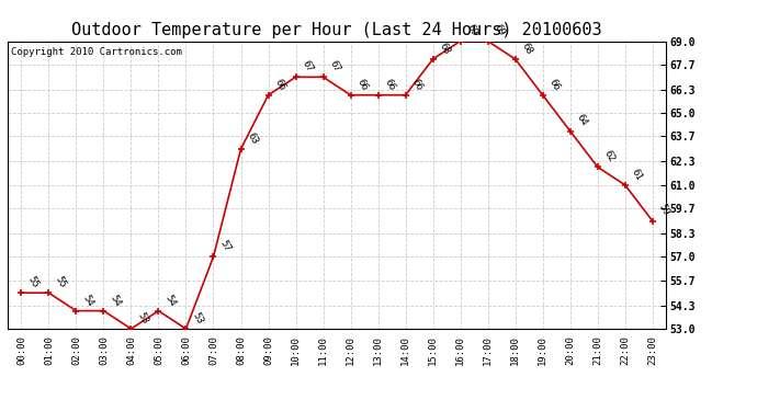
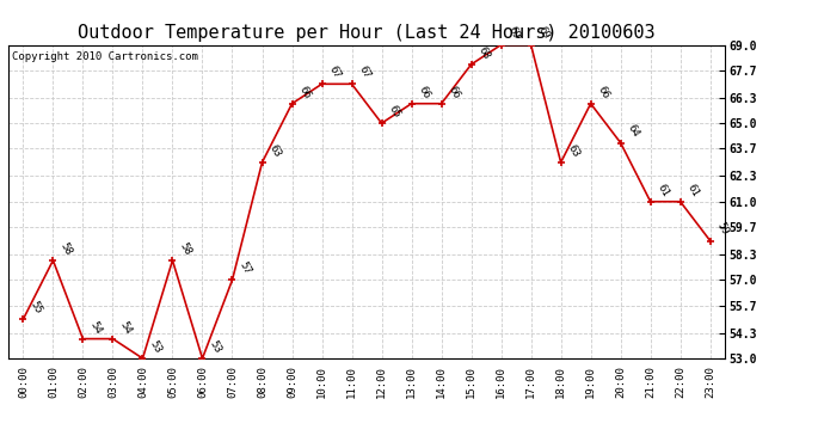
01:00: 55 -> 58
05:00: 54 -> 58
12:00: 66 -> 65
18:00: 68 -> 63
21:00: 62 -> 61
